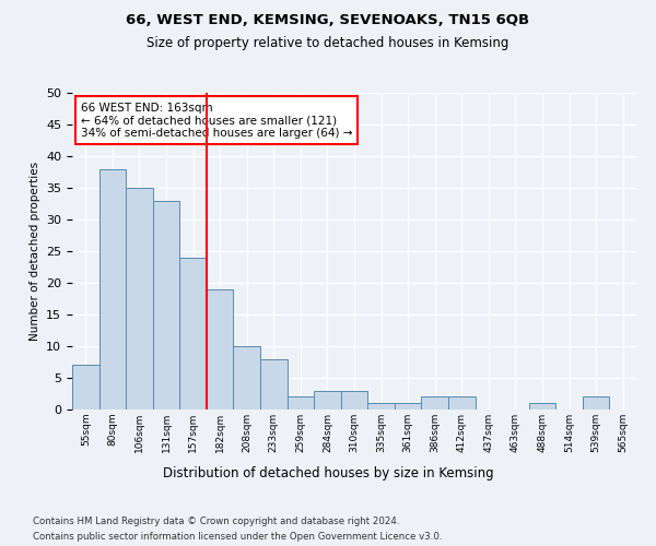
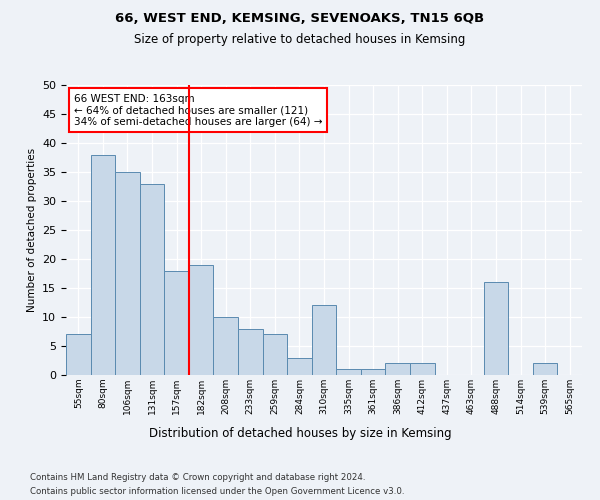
157sqm: 24 -> 18
259sqm: 2 -> 7
310sqm: 3 -> 12
488sqm: 1 -> 16
